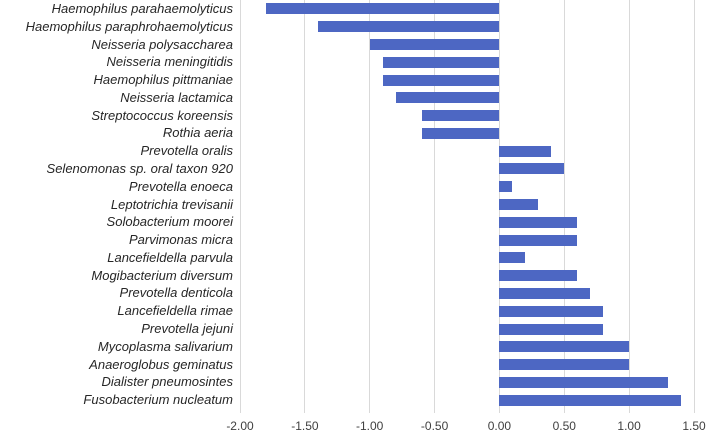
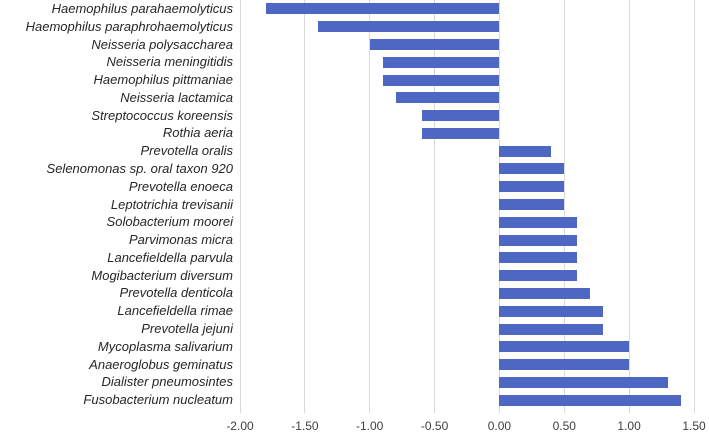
Prevotella enoeca: 0.1 -> 0.5
Leptotrichia trevisanii: 0.3 -> 0.5
Lancefieldella parvula: 0.2 -> 0.6
